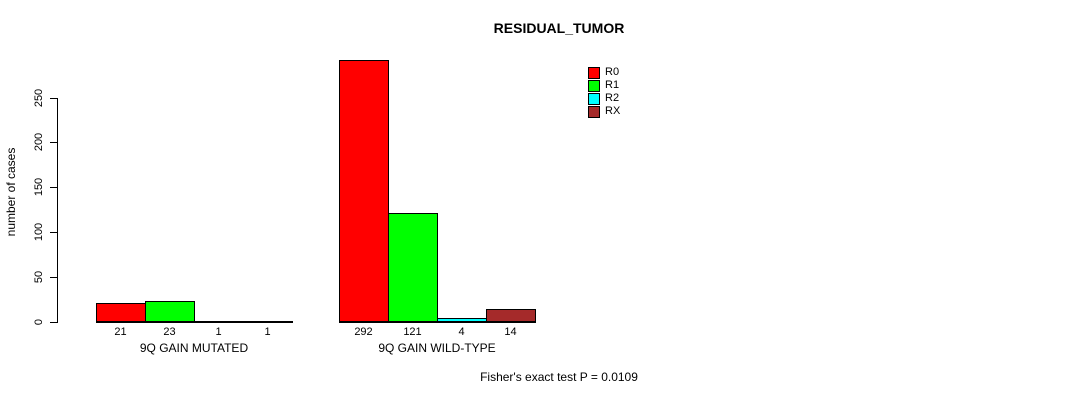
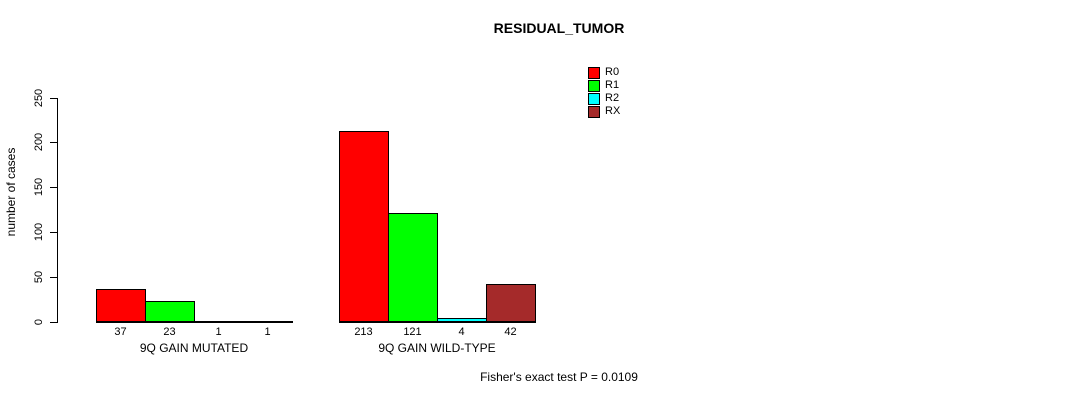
R0/9Q GAIN MUTATED: 21 -> 37
R0/9Q GAIN WILD-TYPE: 292 -> 213
RX/9Q GAIN WILD-TYPE: 14 -> 42
